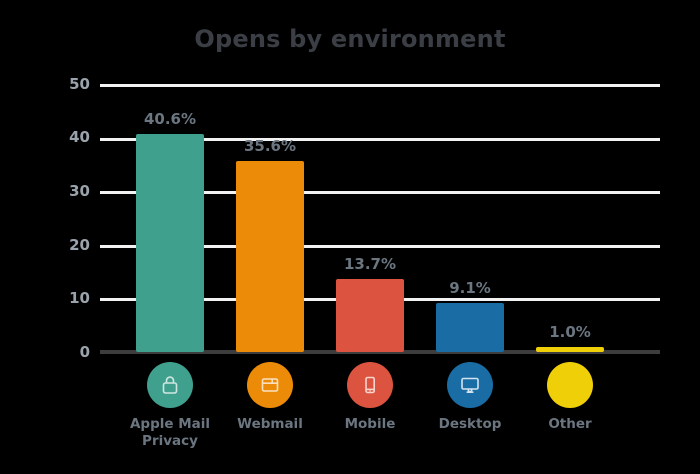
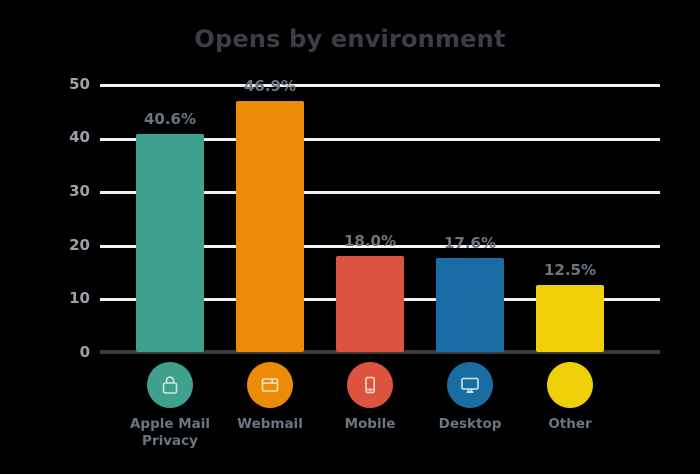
Webmail: 35.6% -> 46.9%
Mobile: 13.7% -> 18.0%
Desktop: 9.1% -> 17.6%
Other: 1.0% -> 12.5%
